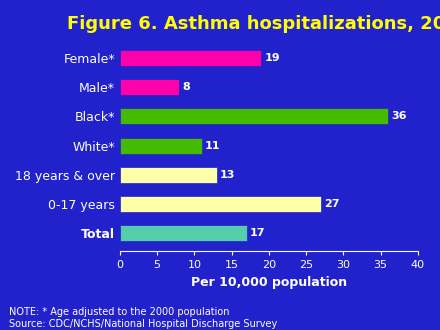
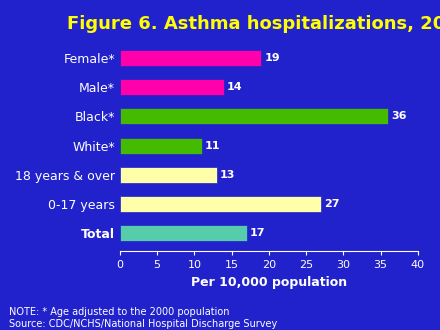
Male*: 8 -> 14
